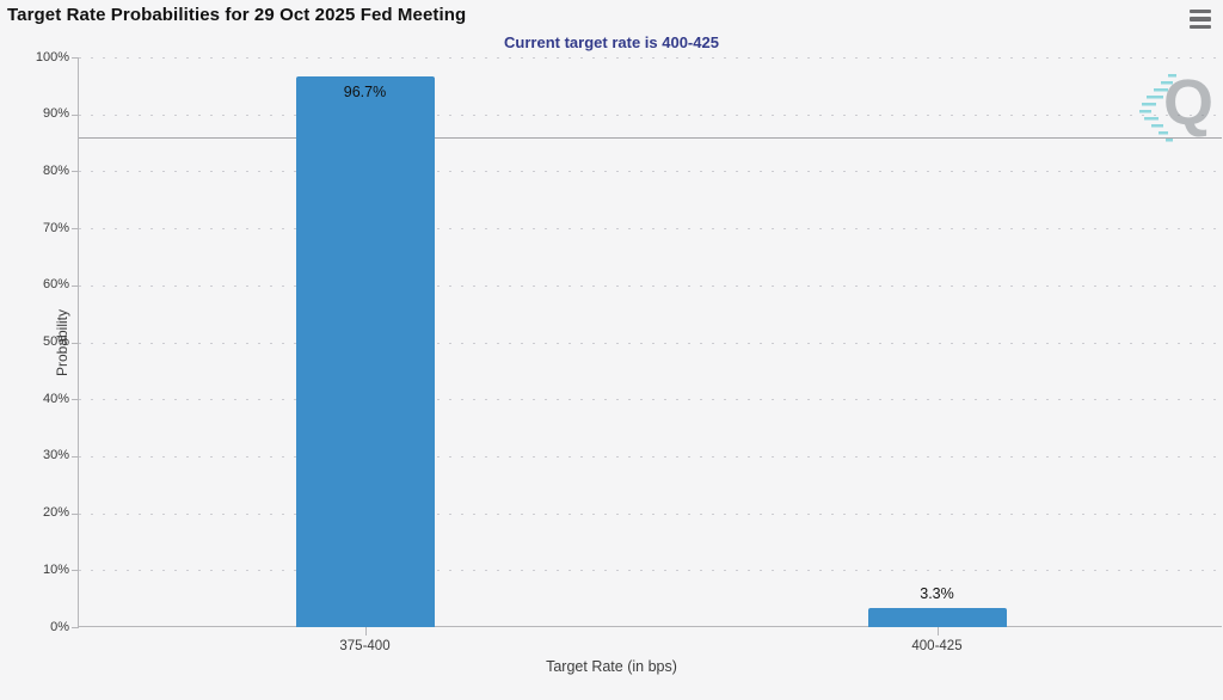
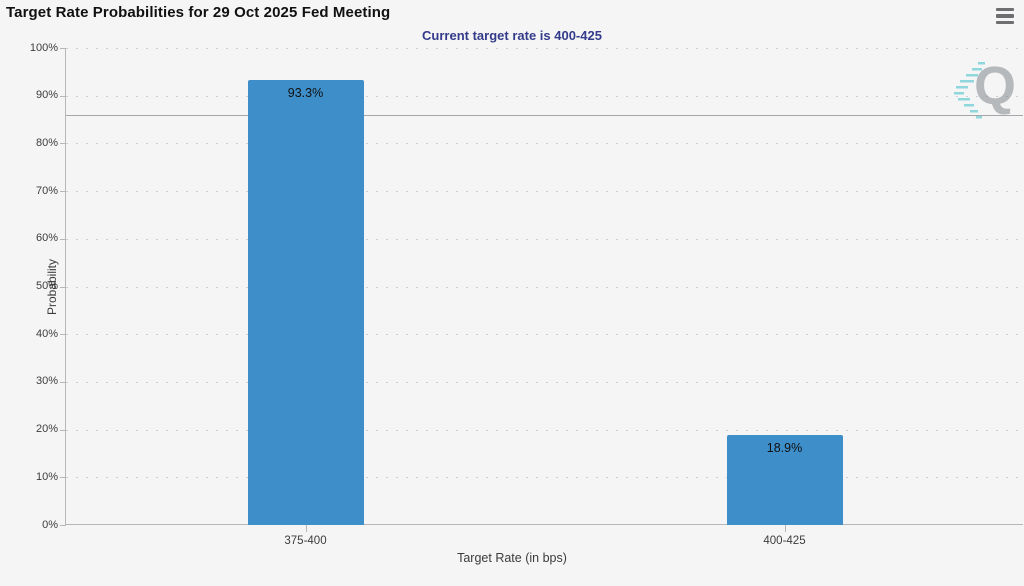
375-400: 96.7% -> 93.3%
400-425: 3.3% -> 18.9%
